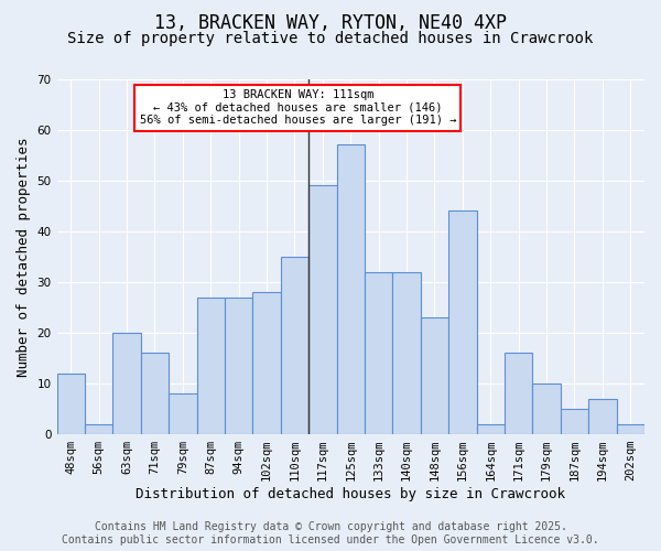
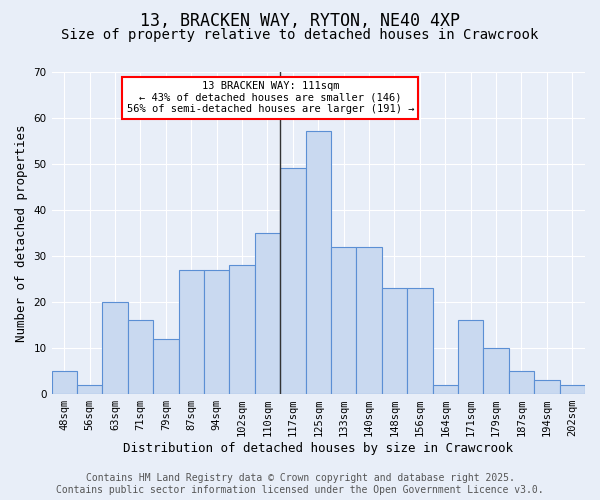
48sqm: 12 -> 5
79sqm: 8 -> 12
156sqm: 44 -> 23
194sqm: 7 -> 3
